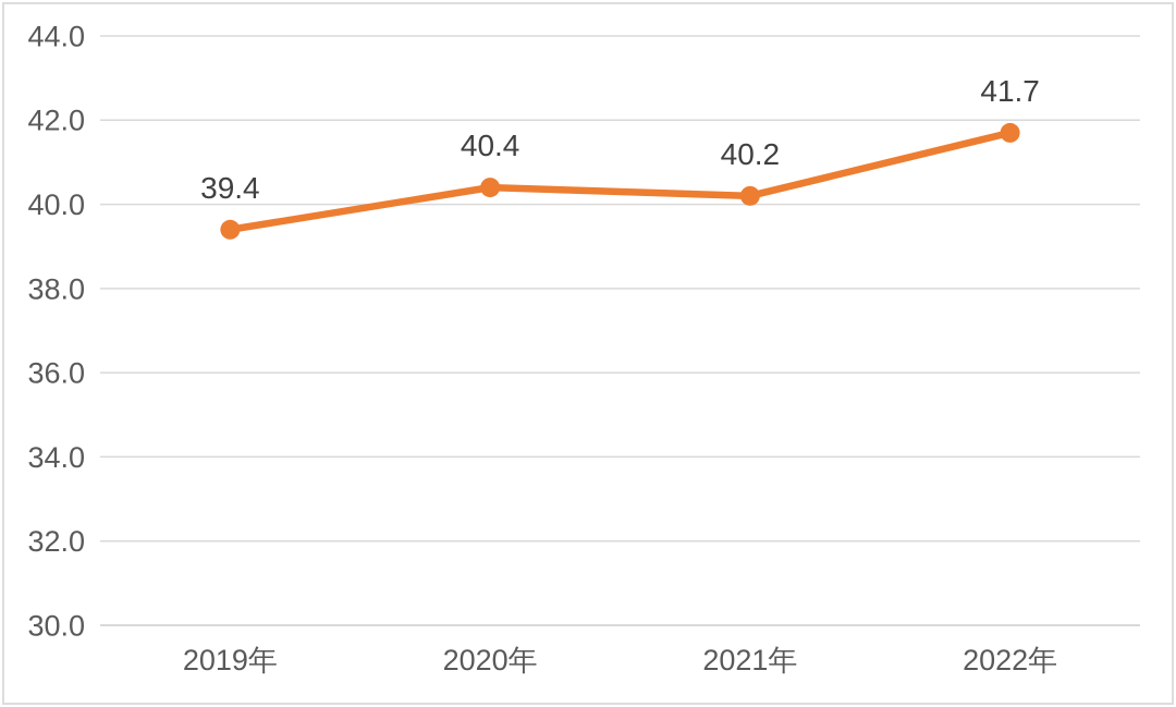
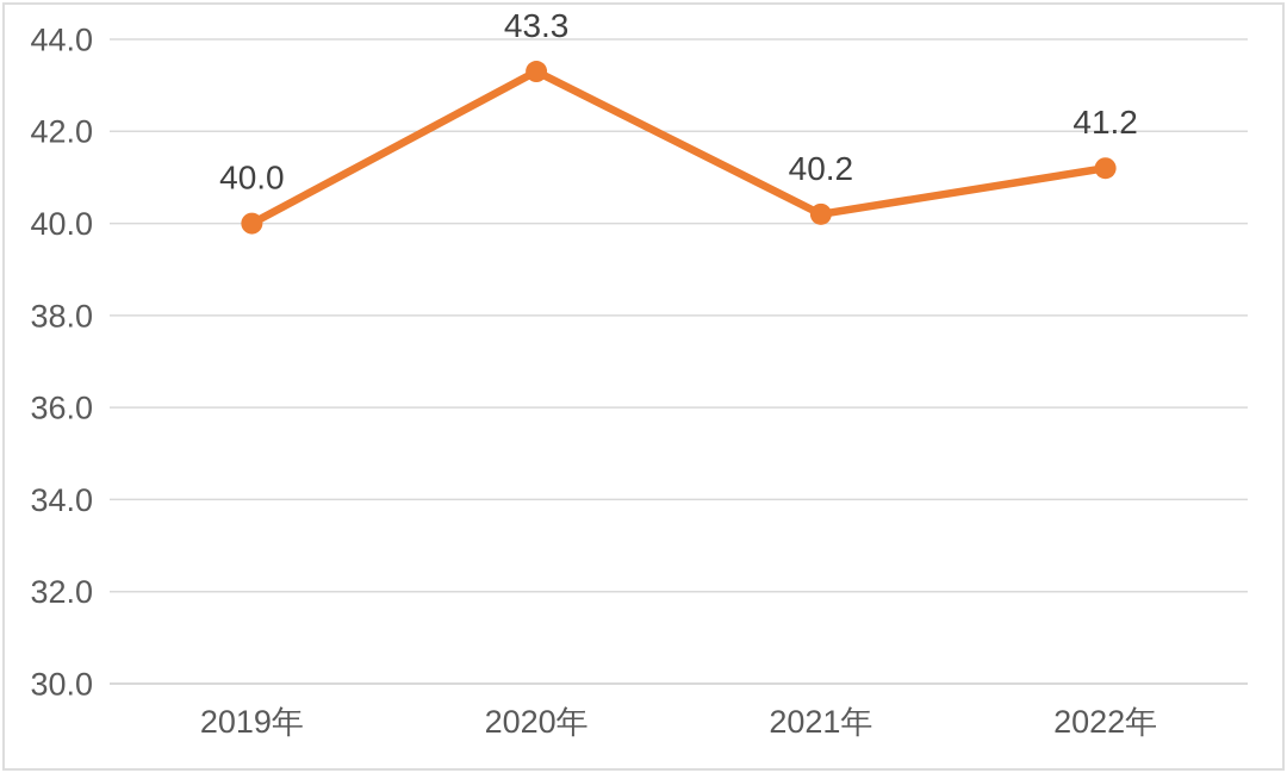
2019年: 39.4 -> 40.0
2020年: 40.4 -> 43.3
2022年: 41.7 -> 41.2
